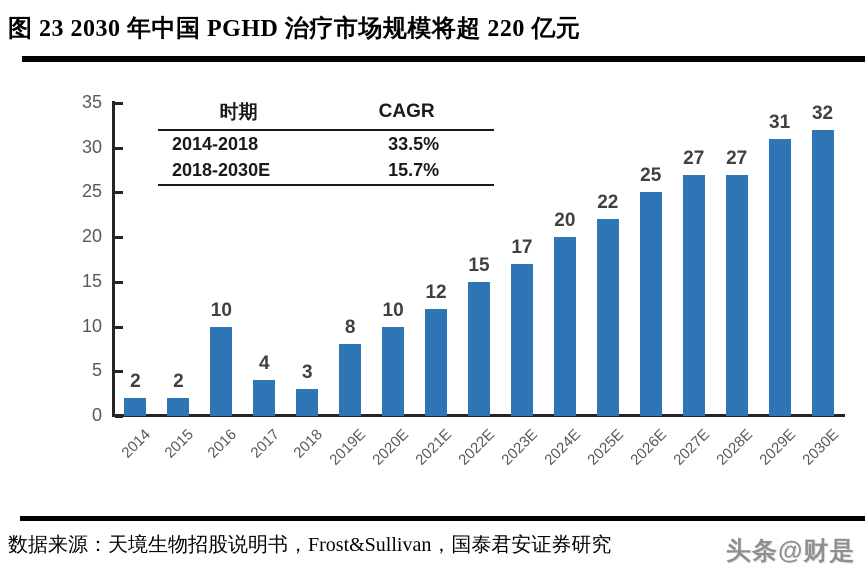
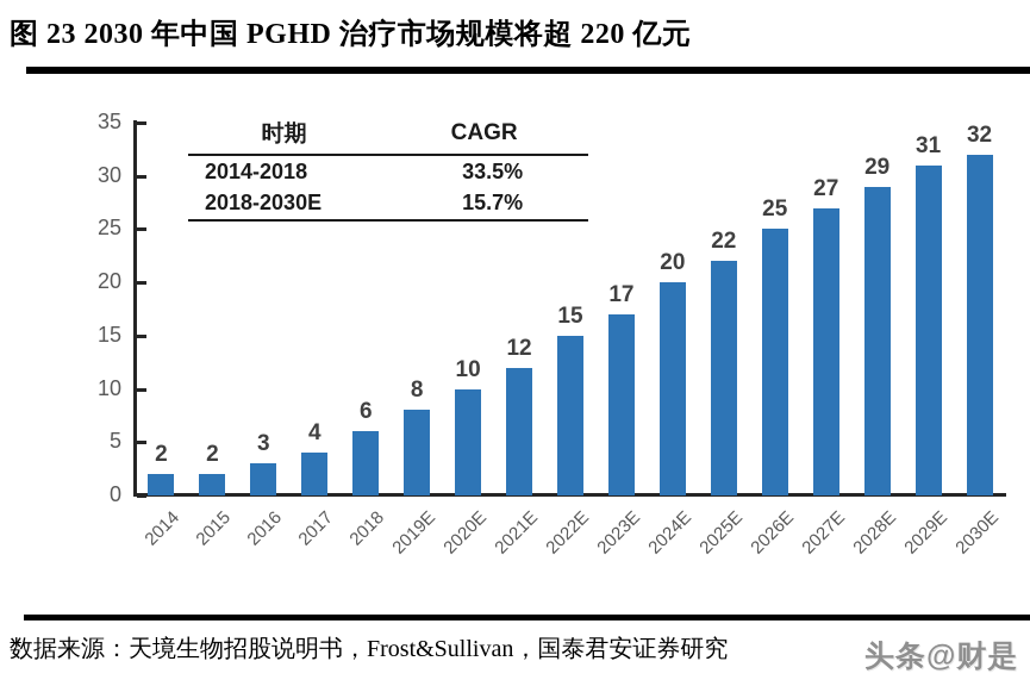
2016: 10 -> 3
2018: 3 -> 6
2028E: 27 -> 29
